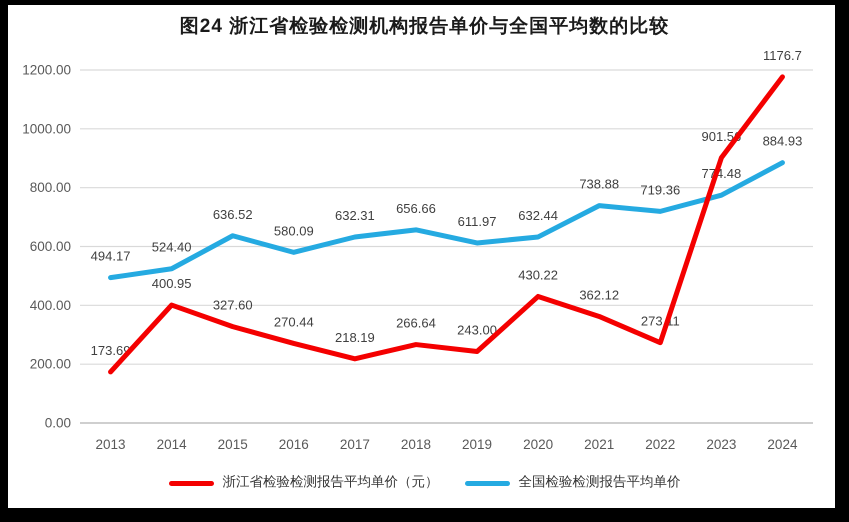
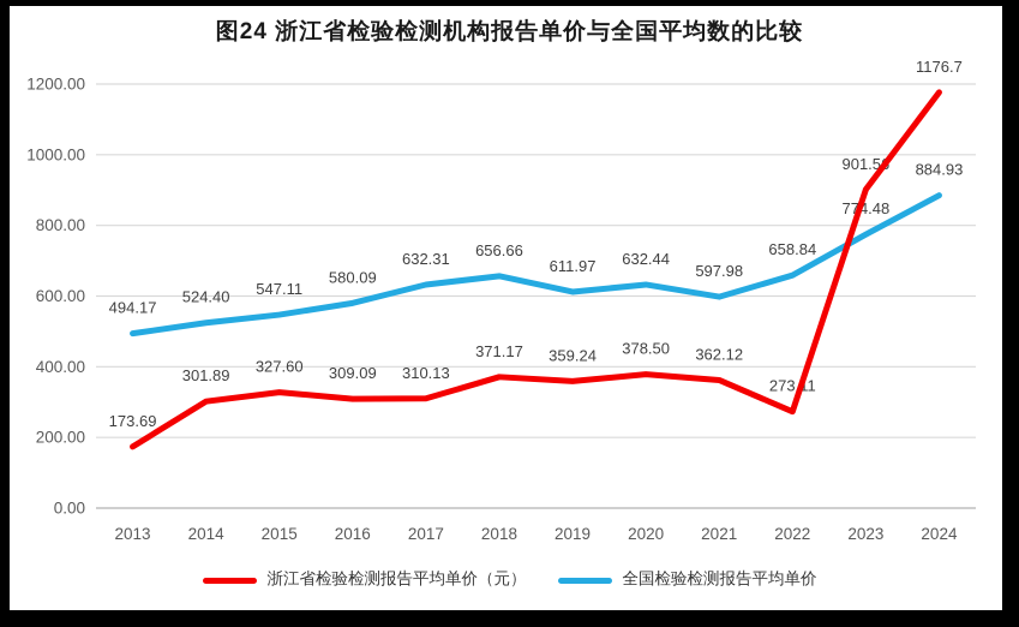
浙江省检验检测报告平均单价（元）/2014: 400.95 -> 301.89
全国检验检测报告平均单价/2015: 636.52 -> 547.11
浙江省检验检测报告平均单价（元）/2016: 270.44 -> 309.09
浙江省检验检测报告平均单价（元）/2017: 218.19 -> 310.13
浙江省检验检测报告平均单价（元）/2018: 266.64 -> 371.17
浙江省检验检测报告平均单价（元）/2019: 243.00 -> 359.24
浙江省检验检测报告平均单价（元）/2020: 430.22 -> 378.50
全国检验检测报告平均单价/2021: 738.88 -> 597.98
全国检验检测报告平均单价/2022: 719.36 -> 658.84
